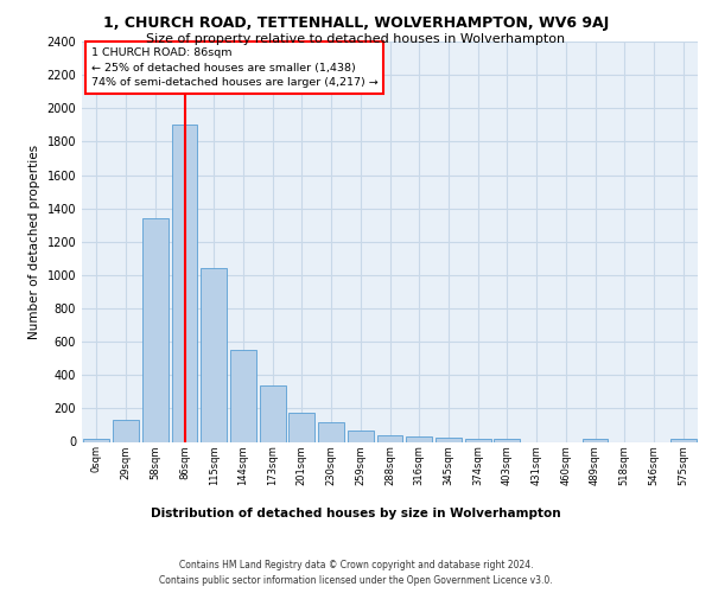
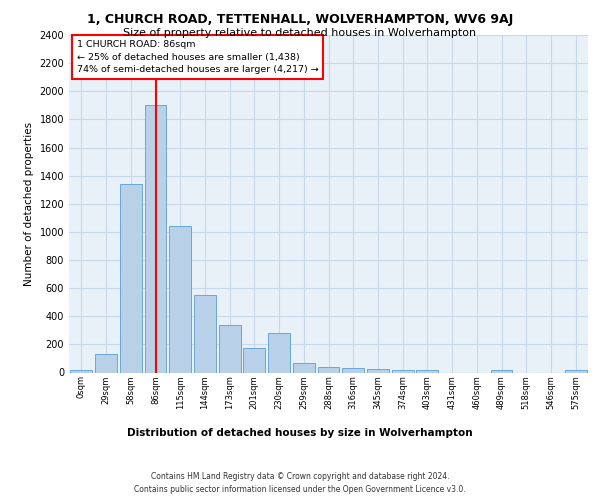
230sqm: 120 -> 280
